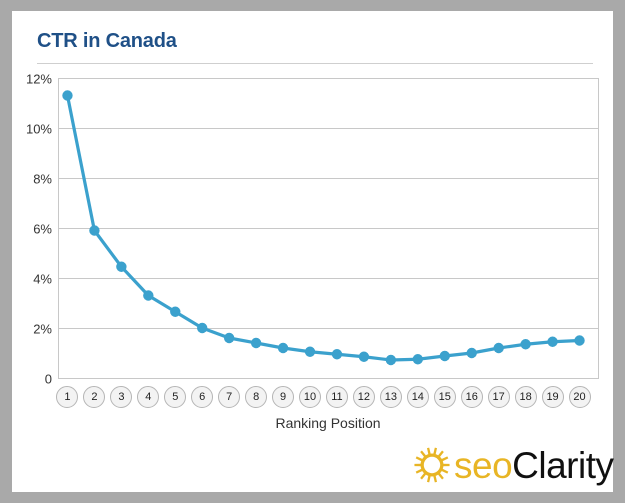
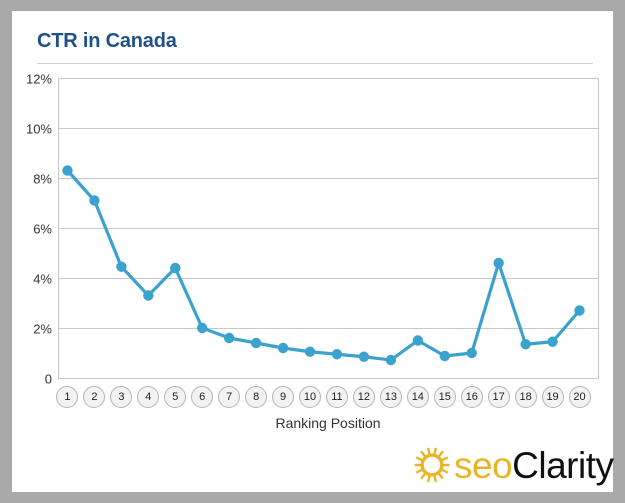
1: 11.3% -> 8.3%
2: 5.9% -> 7.1%
5: 2.6% -> 4.4%
14: 0.8% -> 1.5%
17: 1.2% -> 4.6%
20: 1.5% -> 2.7%
